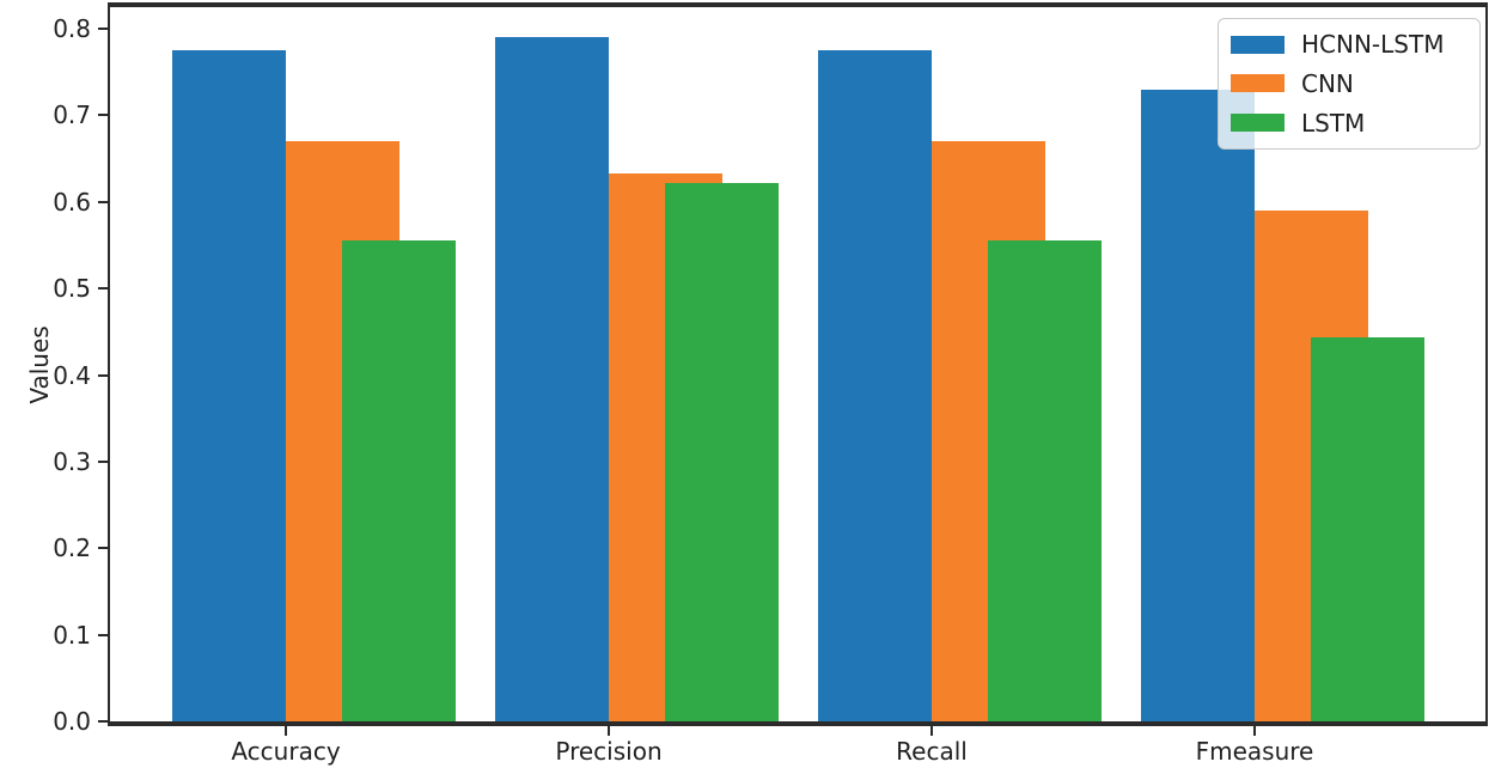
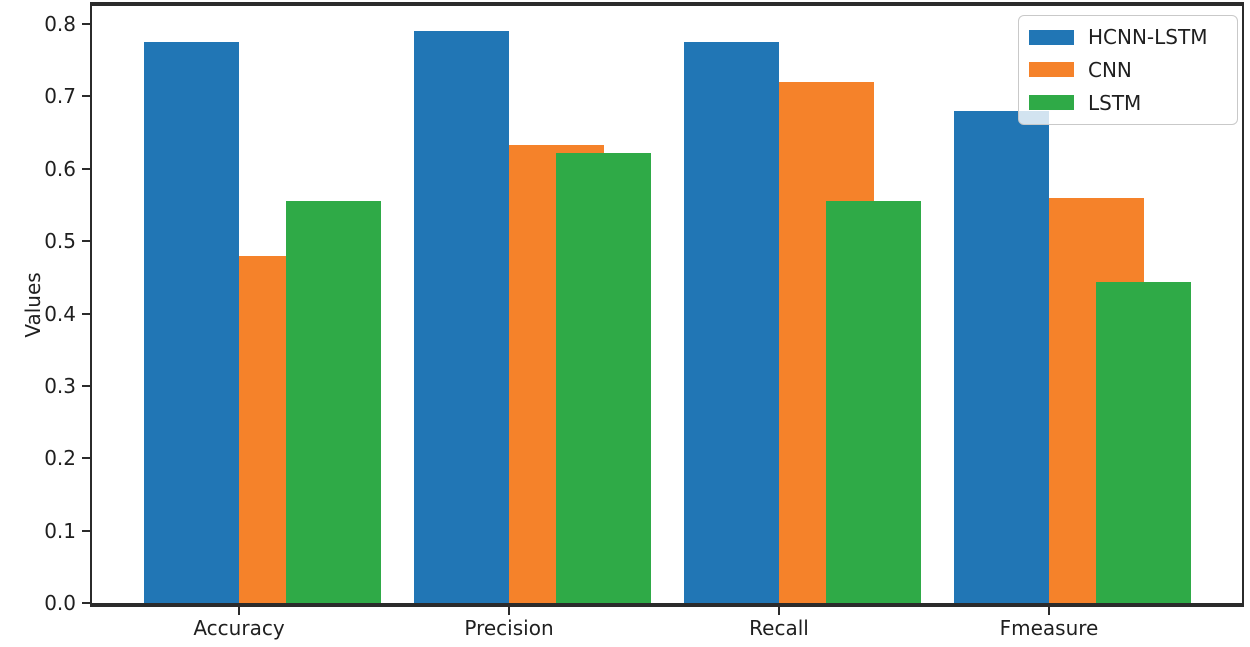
CNN/Accuracy: 0.67 -> 0.48
CNN/Recall: 0.67 -> 0.72
HCNN-LSTM/Fmeasure: 0.73 -> 0.68
CNN/Fmeasure: 0.59 -> 0.56
